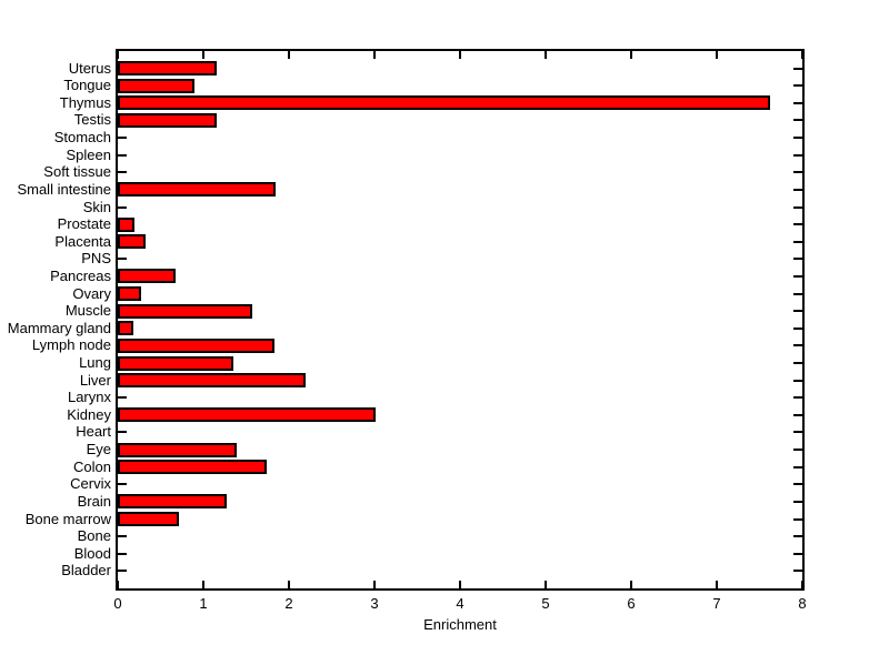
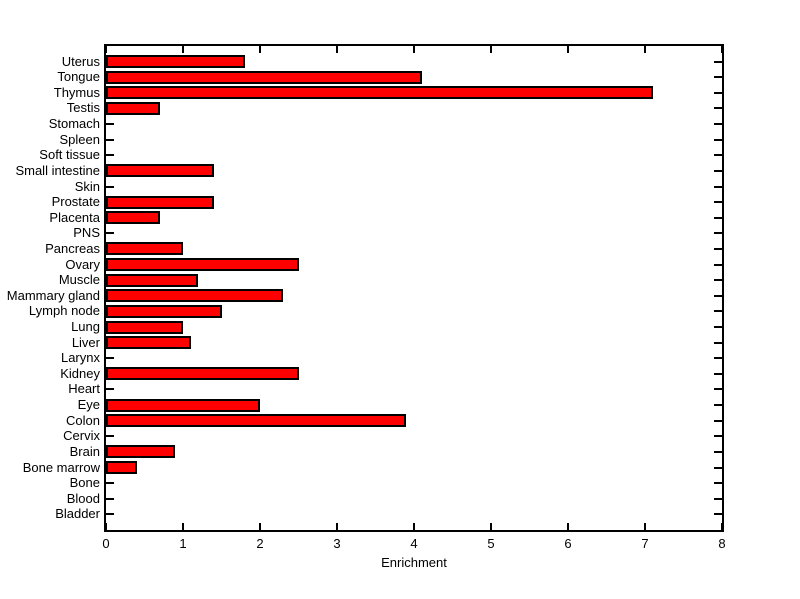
Uterus: 1.1 -> 1.8
Tongue: 0.9 -> 4.1
Thymus: 7.6 -> 7.1
Testis: 1.1 -> 0.7
Small intestine: 1.9 -> 1.4
Prostate: 0.2 -> 1.4
Placenta: 0.3 -> 0.7
Pancreas: 0.7 -> 1.0
Ovary: 0.3 -> 2.5
Muscle: 1.6 -> 1.2
Mammary gland: 0.2 -> 2.3
Lymph node: 1.8 -> 1.5
Lung: 1.4 -> 1.0
Liver: 2.2 -> 1.1
Kidney: 3.0 -> 2.5
Eye: 1.4 -> 2.0
Colon: 1.7 -> 3.9
Brain: 1.3 -> 0.9
Bone marrow: 0.7 -> 0.4
